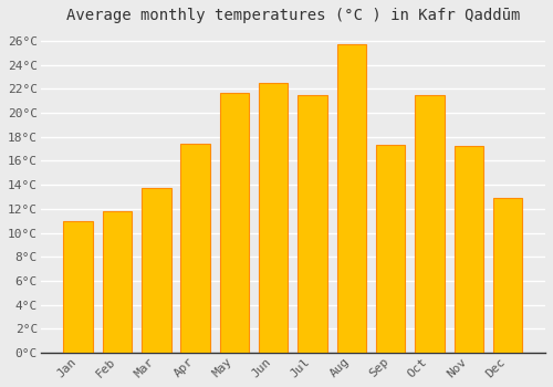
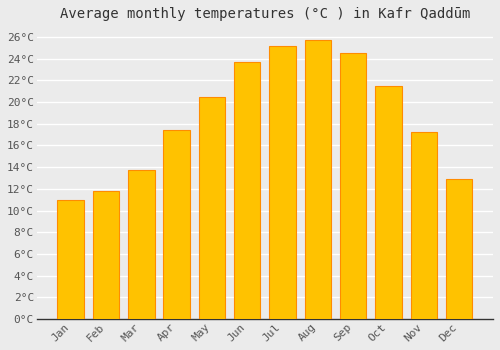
May: 21.7°C -> 20.5°C
Jun: 22.5°C -> 23.7°C
Jul: 21.5°C -> 25.2°C
Sep: 17.3°C -> 24.5°C
